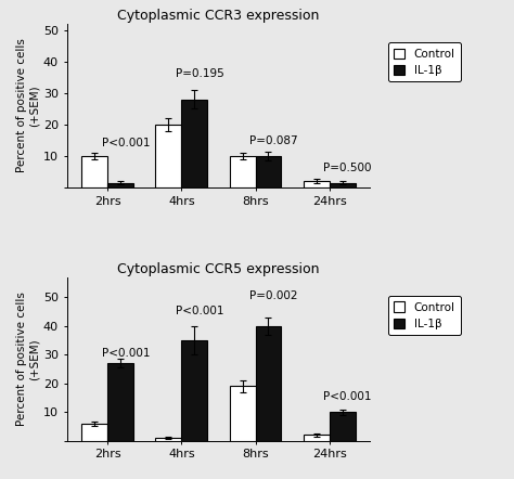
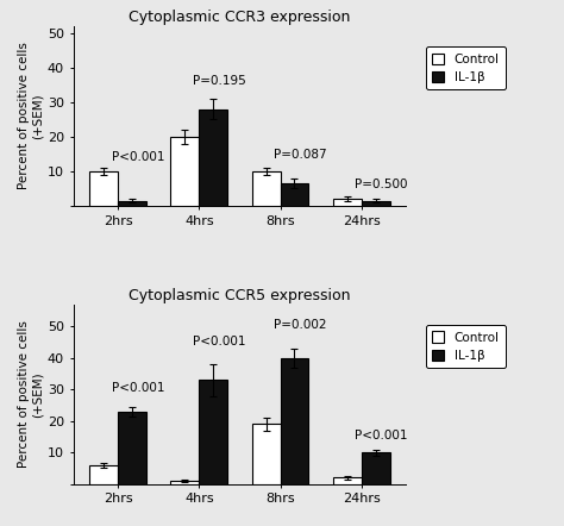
Cytoplasmic CCR3 expression/IL-1β/8hrs: 10.0 -> 6.5
Cytoplasmic CCR5 expression/IL-1β/2hrs: 27 -> 23
Cytoplasmic CCR5 expression/IL-1β/4hrs: 35 -> 33
